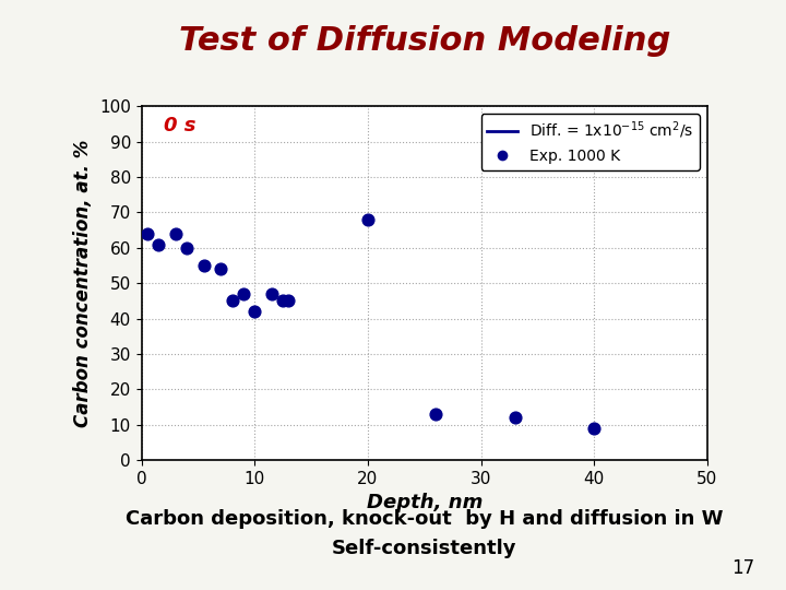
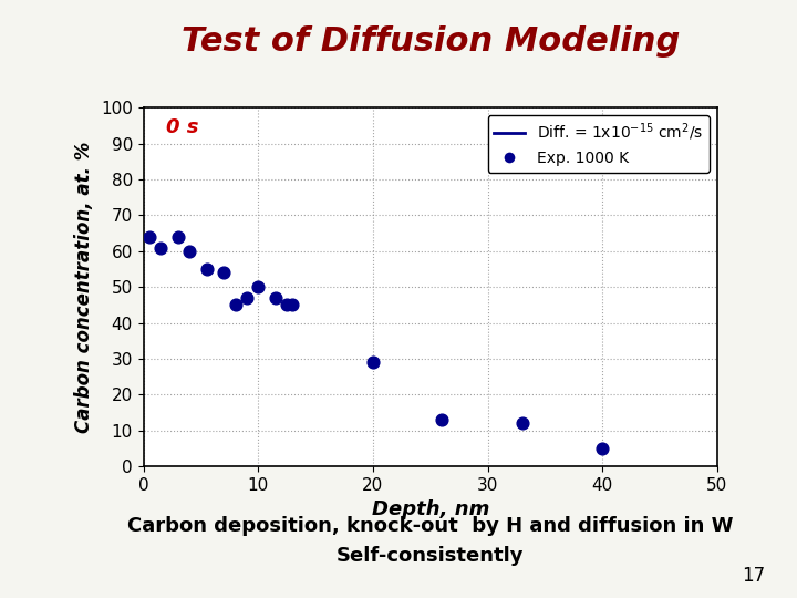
10: 42 -> 50
20: 68 -> 29
40: 9 -> 5
